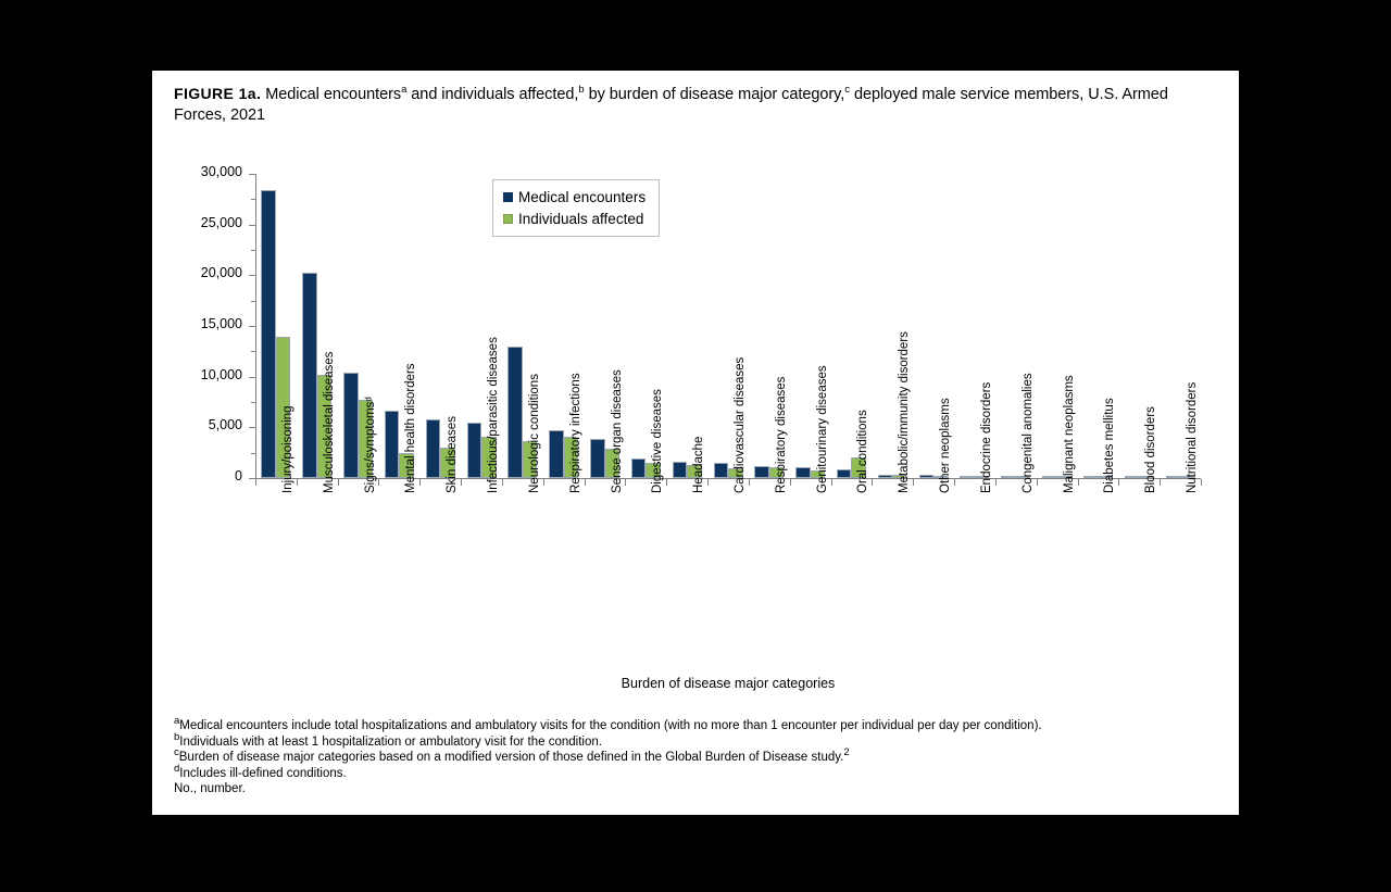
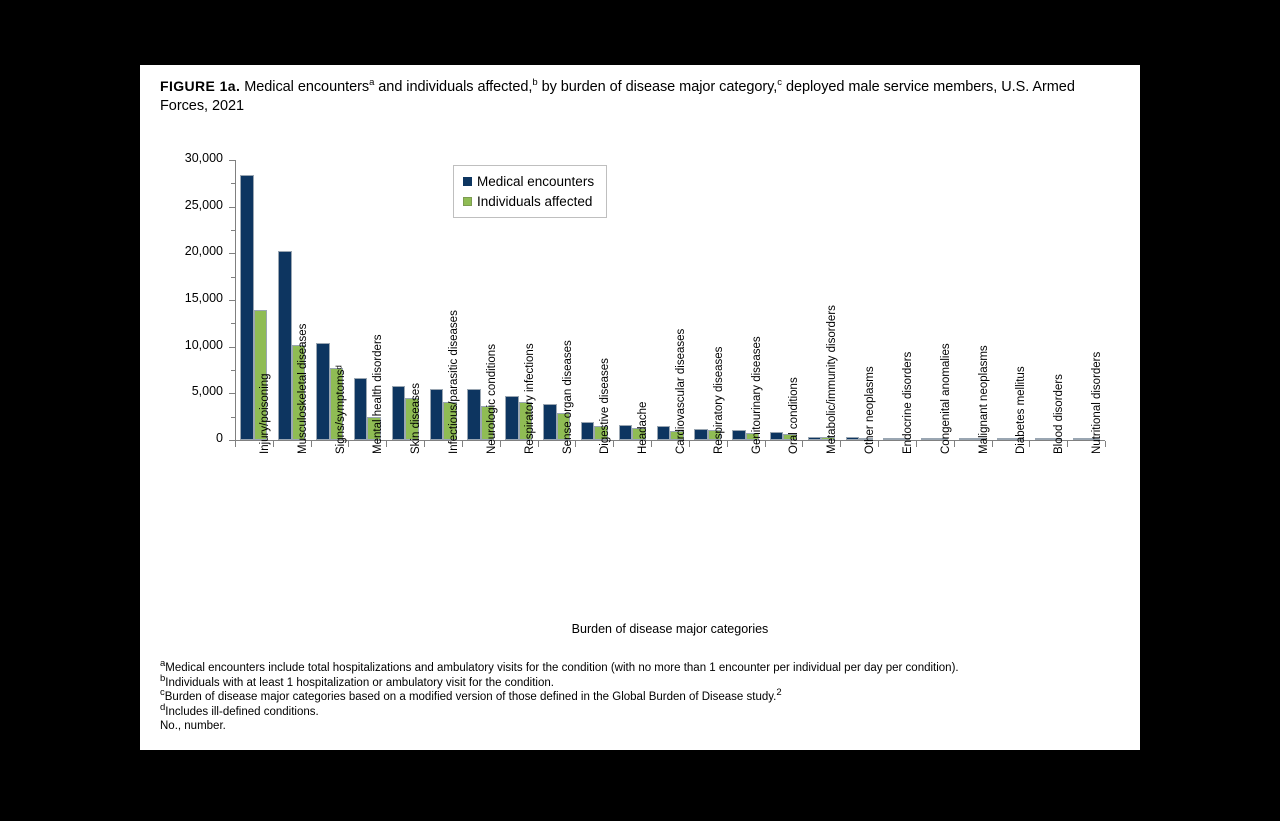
Individuals affected/Skin diseases: 3000 -> 4000
Medical encounters/Neurologic conditions: 13000 -> 5000
Individuals affected/Oral conditions: 2000 -> 1000
